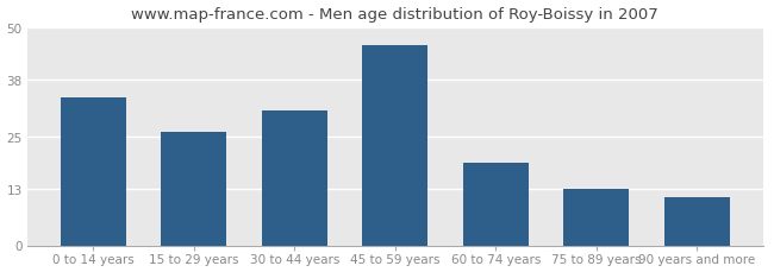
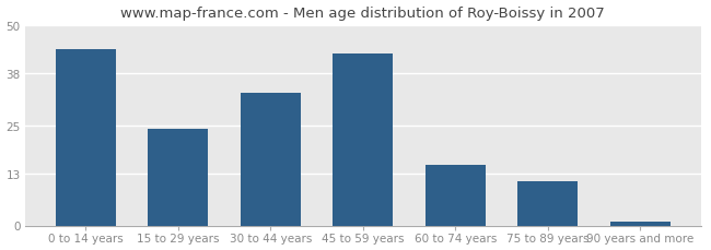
0 to 14 years: 34 -> 44
15 to 29 years: 26 -> 24
30 to 44 years: 31 -> 33
45 to 59 years: 46 -> 43
60 to 74 years: 19 -> 15
75 to 89 years: 13 -> 11
90 years and more: 11 -> 1
